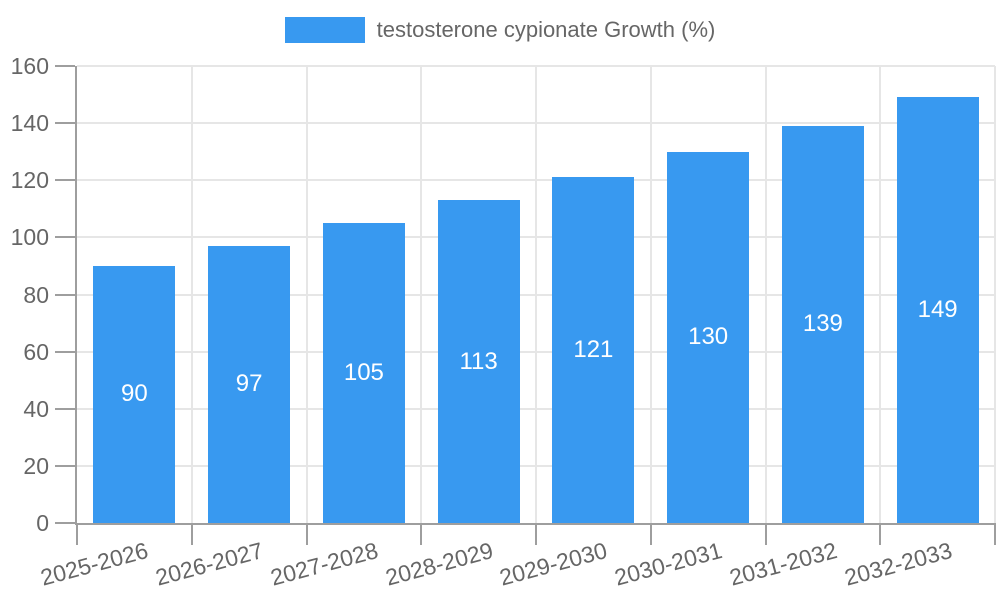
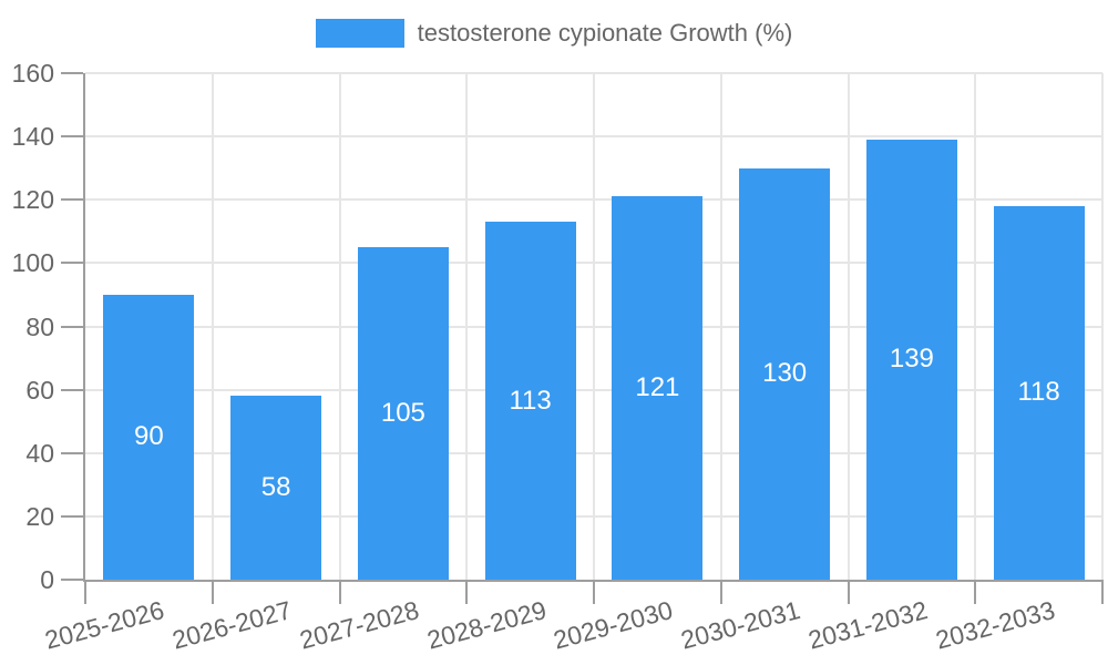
2026-2027: 97 -> 58
2032-2033: 149 -> 118
